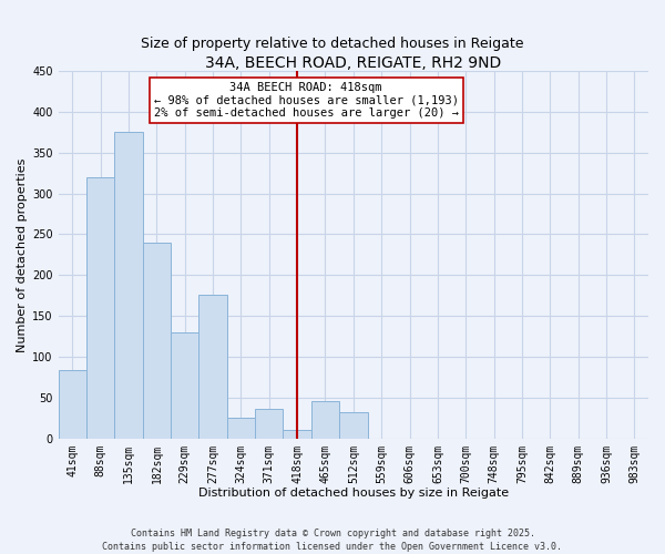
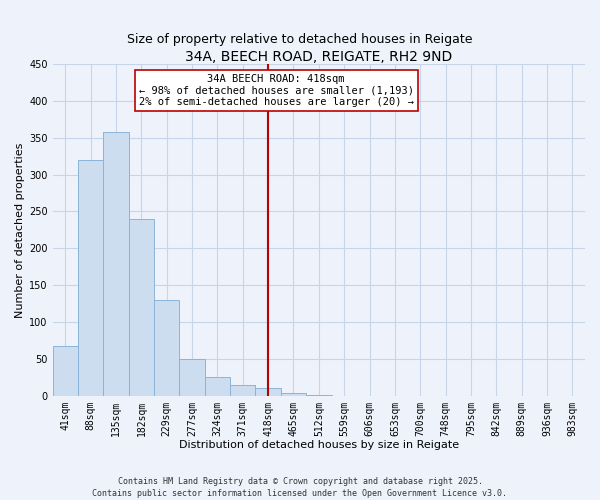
41sqm: 84 -> 67
135sqm: 376 -> 358
277sqm: 176 -> 50
371sqm: 36 -> 15
465sqm: 46 -> 4
512sqm: 32 -> 1
